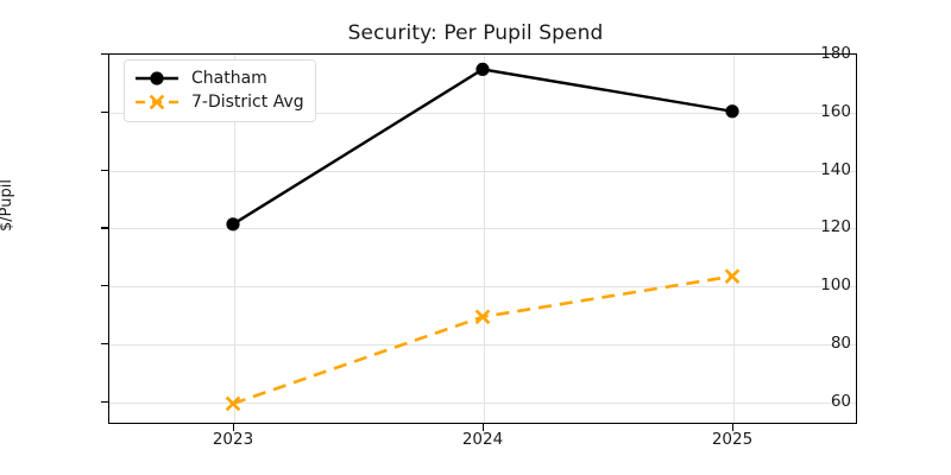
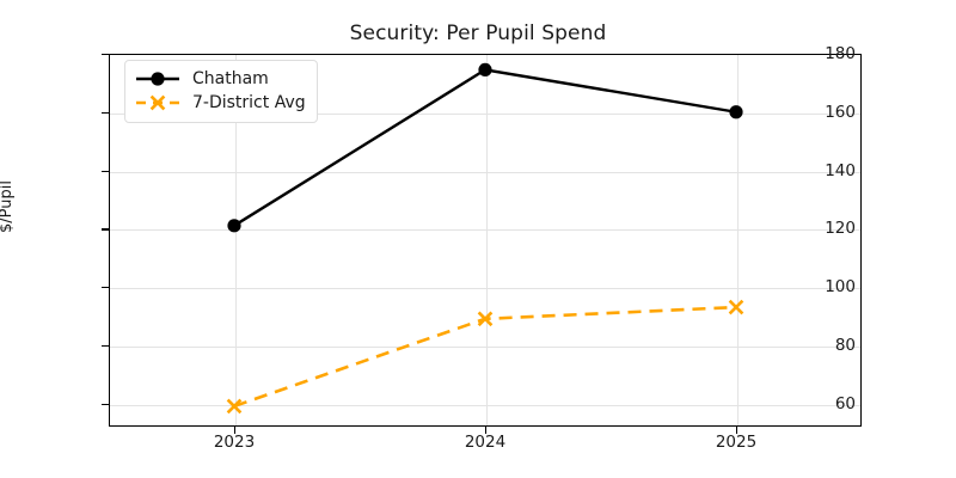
7-District Avg/2025: 103 -> 93
